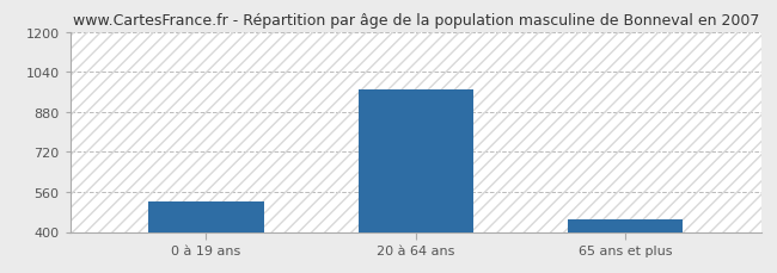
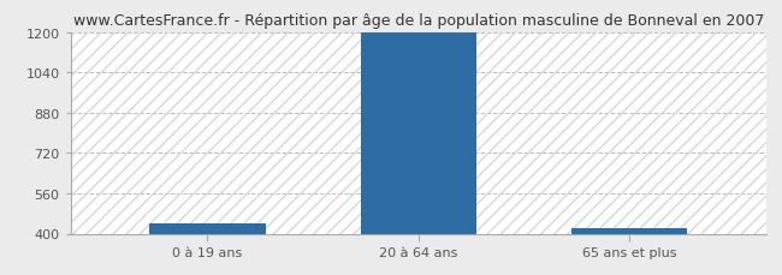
0 à 19 ans: 520 -> 440
20 à 64 ans: 970 -> 1200
65 ans et plus: 450 -> 420
